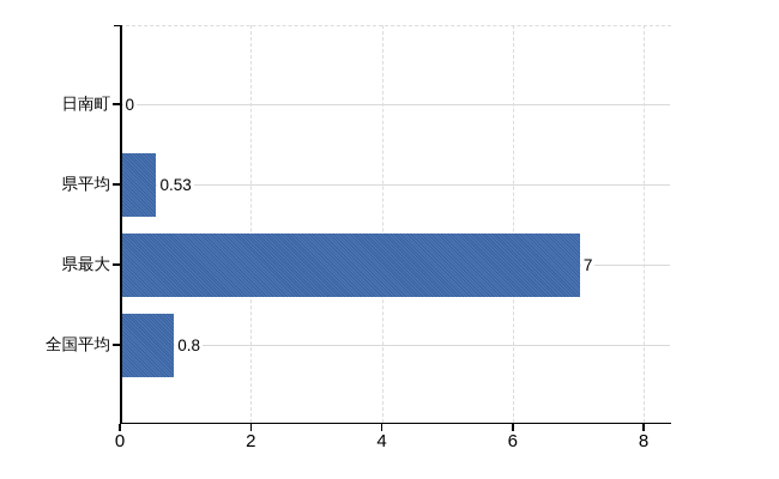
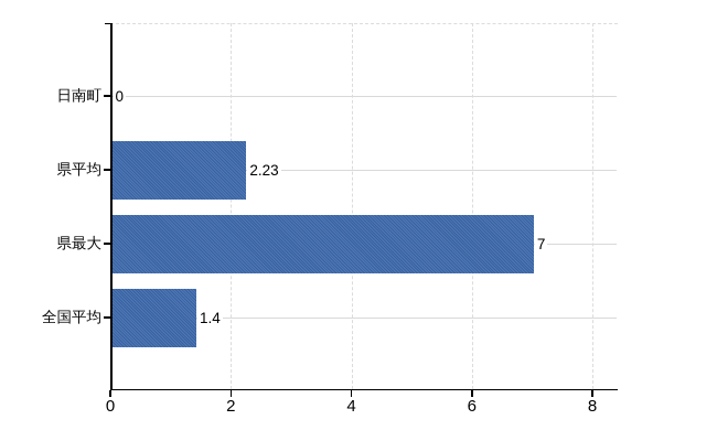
県平均: 0.53 -> 2.23
全国平均: 0.8 -> 1.4
